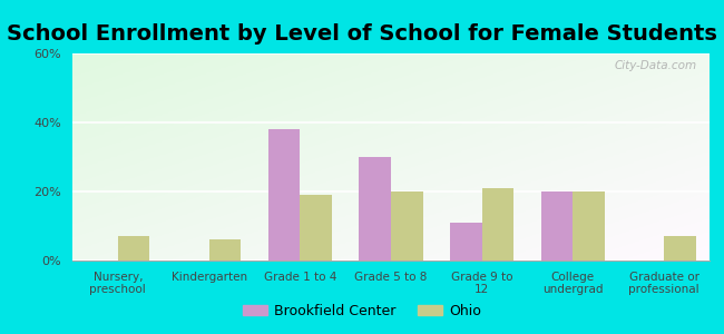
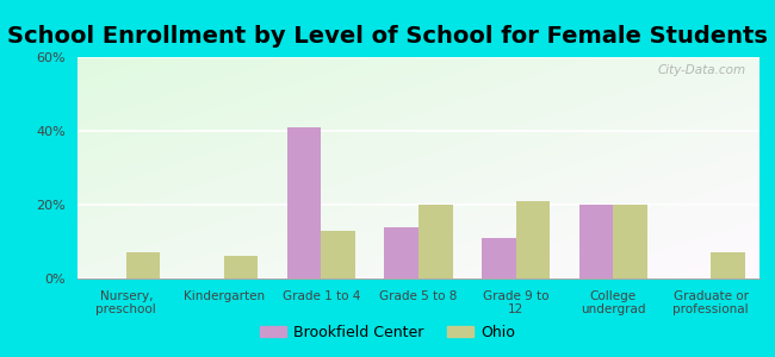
Brookfield Center/Grade 1 to 4: 38% -> 41%
Ohio/Grade 1 to 4: 19% -> 13%
Brookfield Center/Grade 5 to 8: 30% -> 14%
